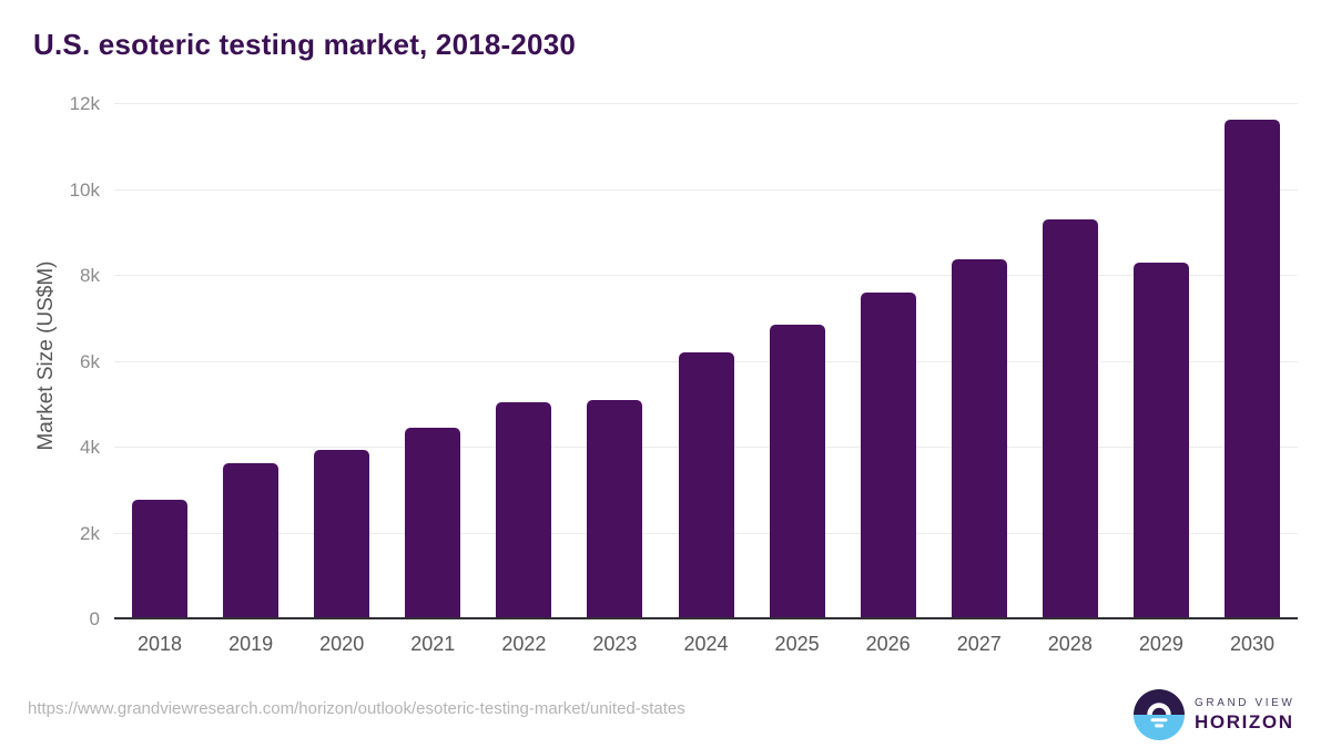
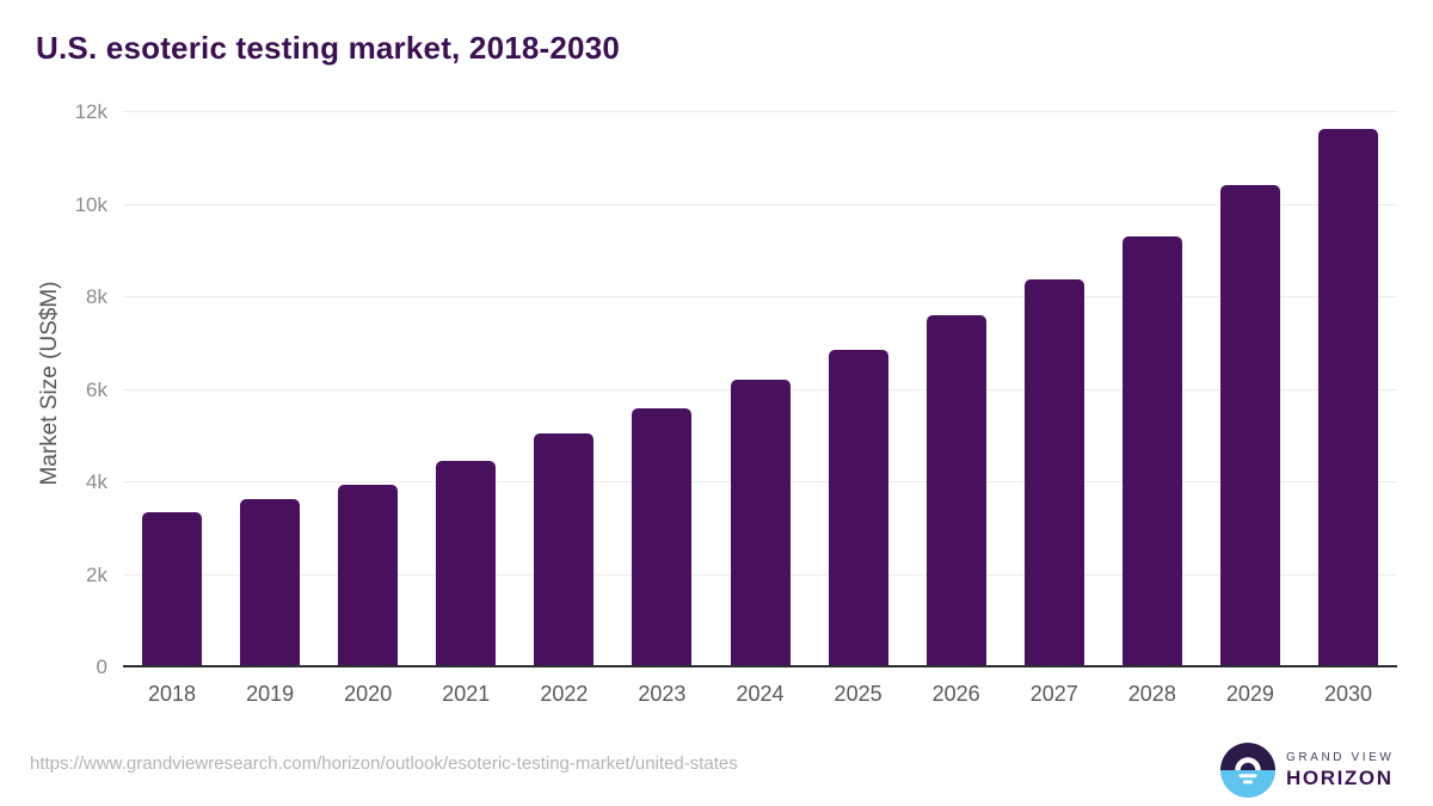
2018: 2.8k -> 3.4k
2023: 5.1k -> 5.6k
2029: 8.3k -> 10.4k
